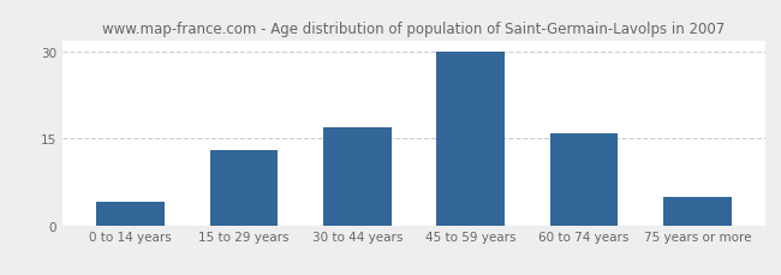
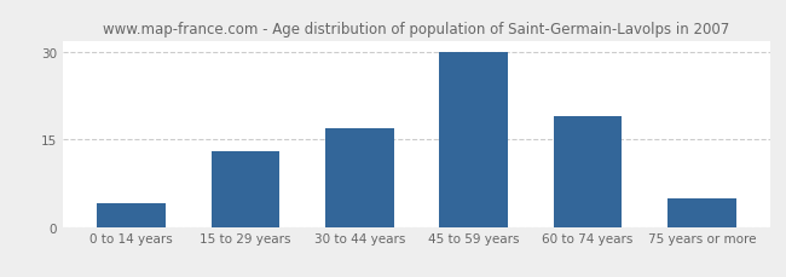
60 to 74 years: 16 -> 19
